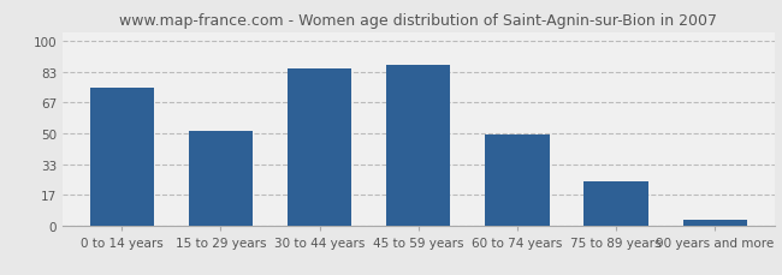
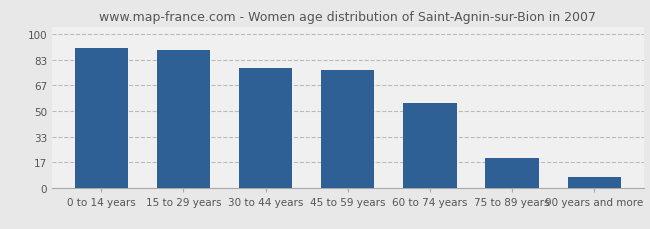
0 to 14 years: 75 -> 91
15 to 29 years: 51 -> 90
30 to 44 years: 85 -> 78
45 to 59 years: 87 -> 77
60 to 74 years: 49 -> 55
75 to 89 years: 24 -> 19
90 years and more: 3 -> 7
